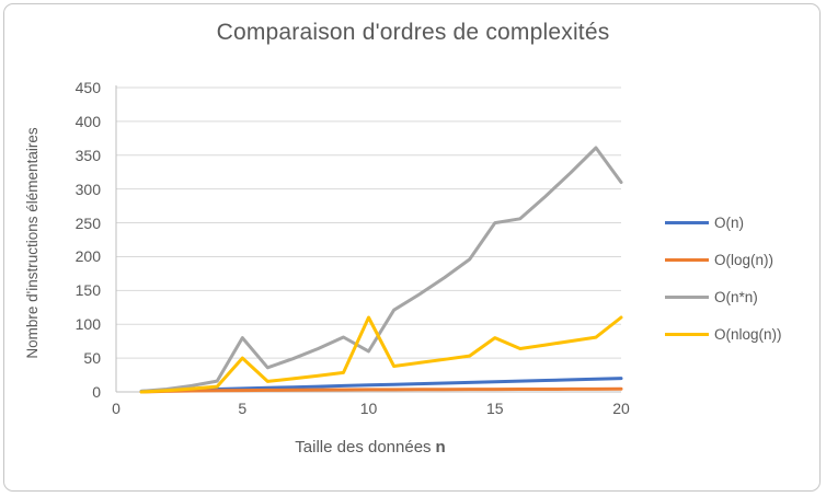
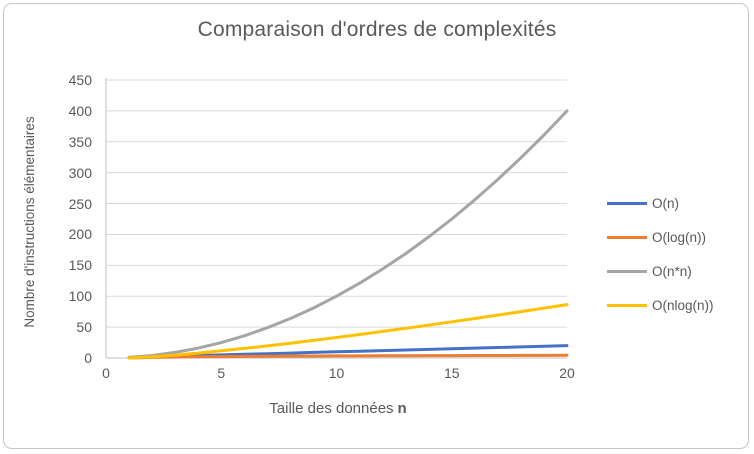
O(n*n)/5: 80 -> 20
O(nlog(n))/5: 50 -> 10
O(n*n)/10: 60 -> 100
O(nlog(n))/10: 110 -> 30
O(n*n)/15: 250 -> 220
O(nlog(n))/15: 80 -> 60
O(n*n)/20: 310 -> 400
O(nlog(n))/20: 110 -> 90
